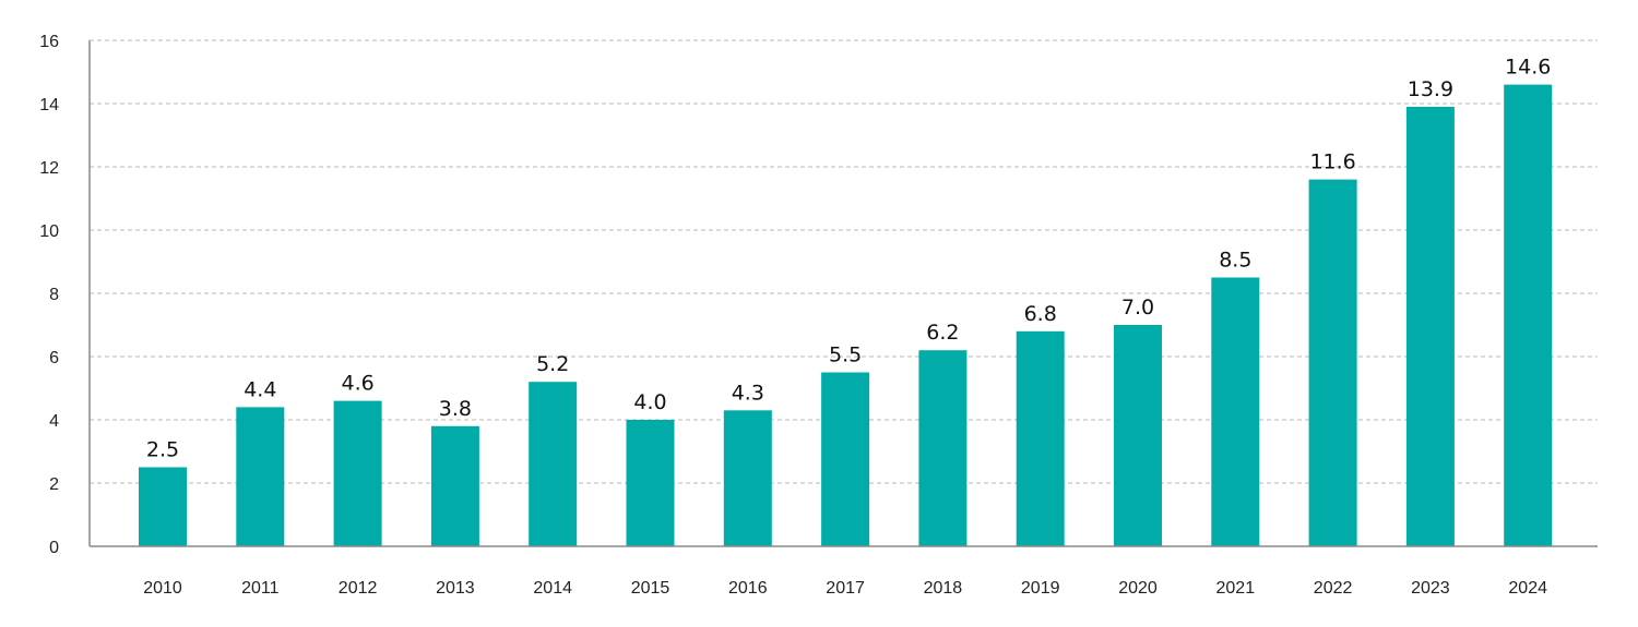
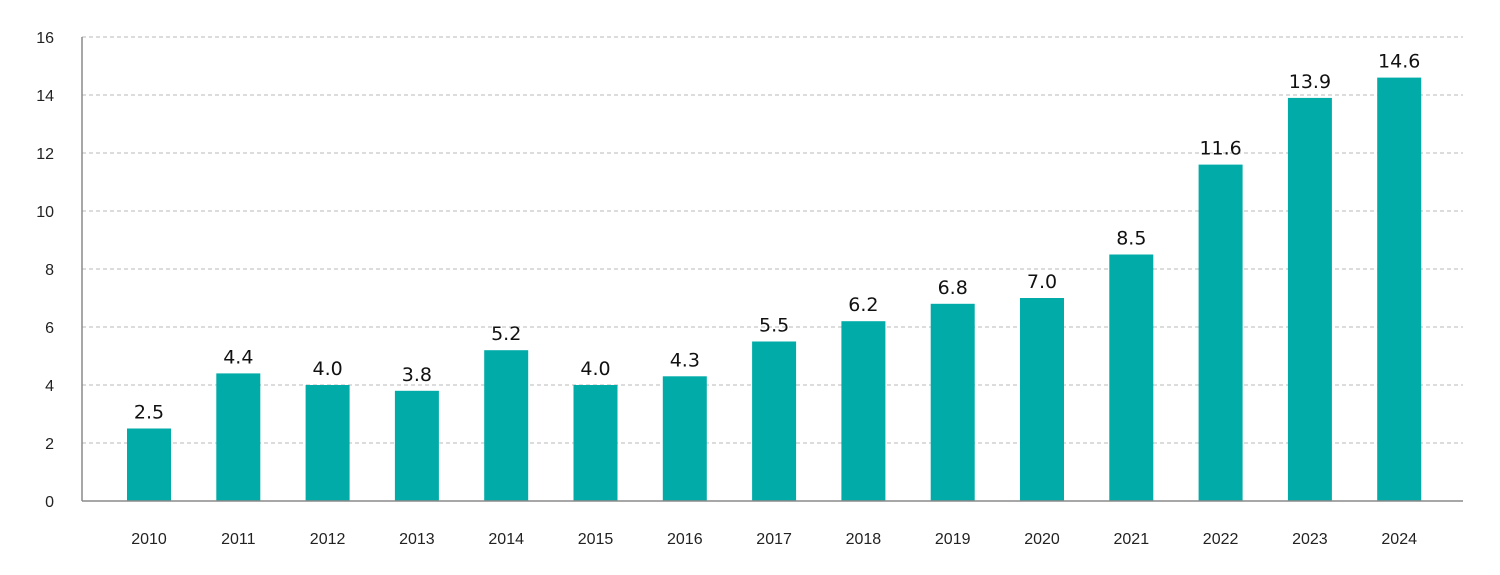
2012: 4.6 -> 4.0
